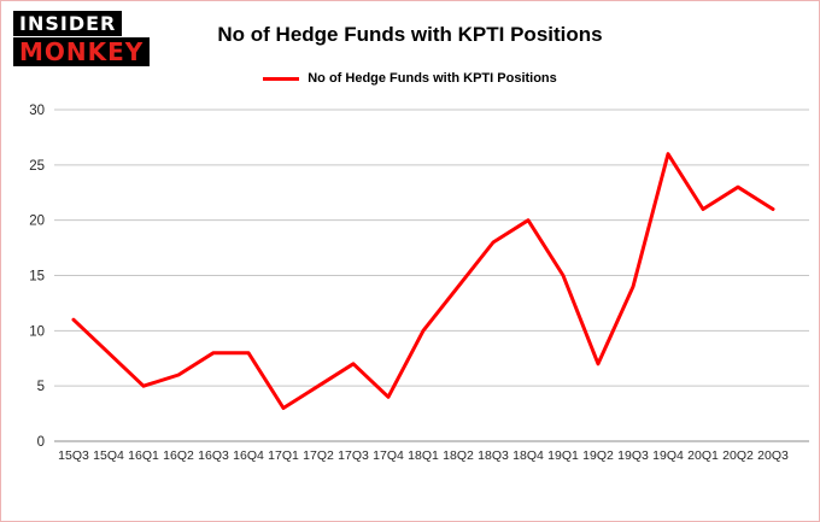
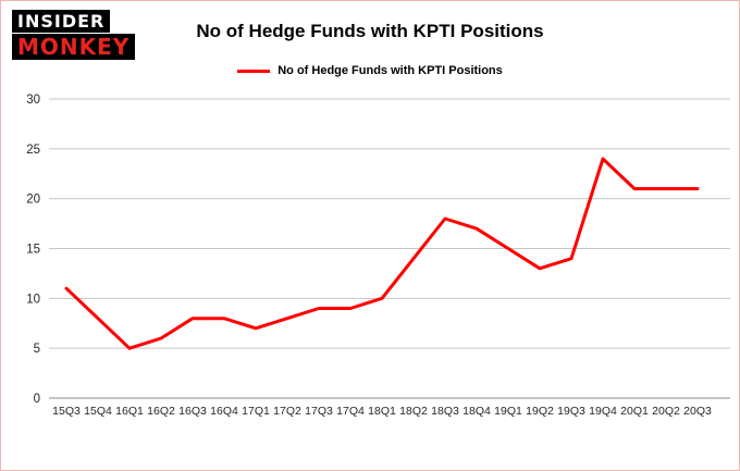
17Q1: 3 -> 7
17Q2: 5 -> 8
17Q3: 7 -> 9
17Q4: 4 -> 9
18Q4: 20 -> 17
19Q2: 7 -> 13
19Q4: 26 -> 24
20Q2: 23 -> 21
